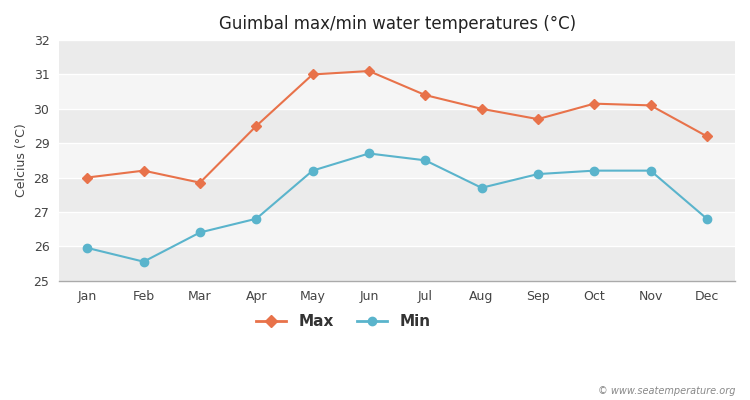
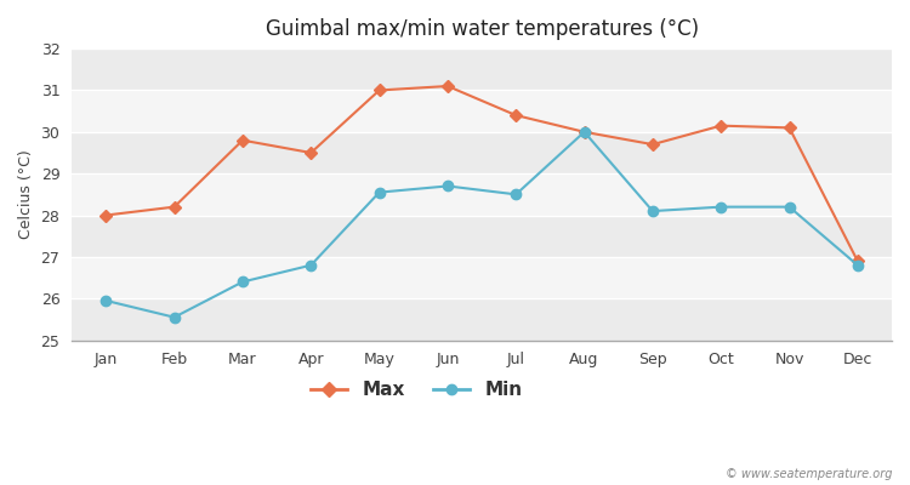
Max/Mar: 27.85 -> 29.80
Min/May: 28.20 -> 28.55
Min/Aug: 27.70 -> 30.00
Max/Dec: 29.20 -> 26.90
